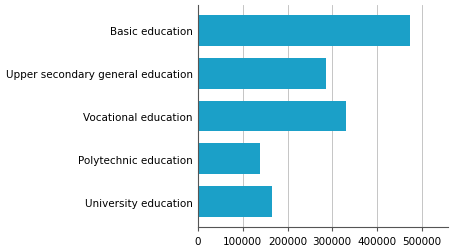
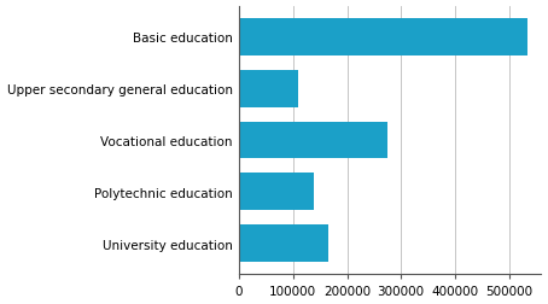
Basic education: 475000 -> 535000
Upper secondary general education: 285000 -> 110000
Vocational education: 330000 -> 275000
